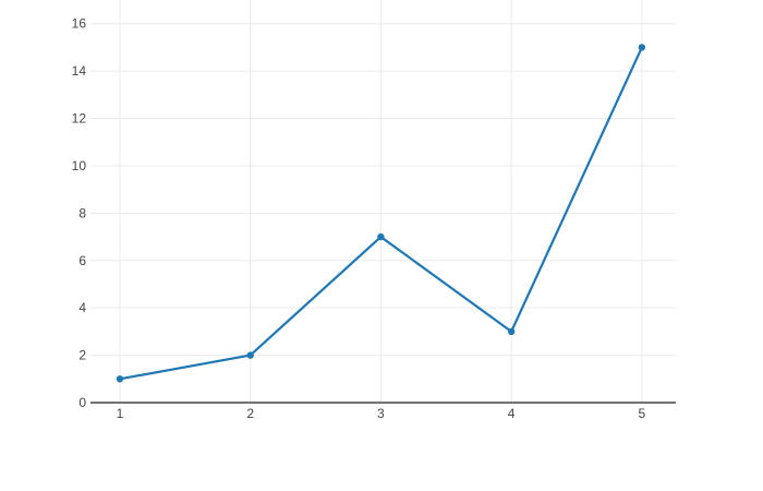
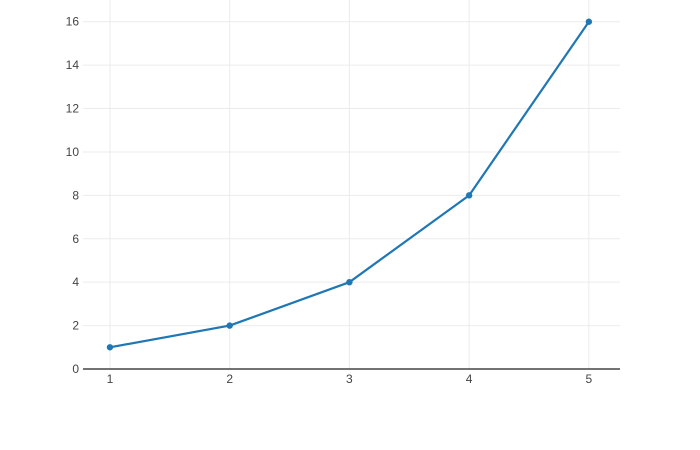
3: 7 -> 4
4: 3 -> 8
5: 15 -> 16
